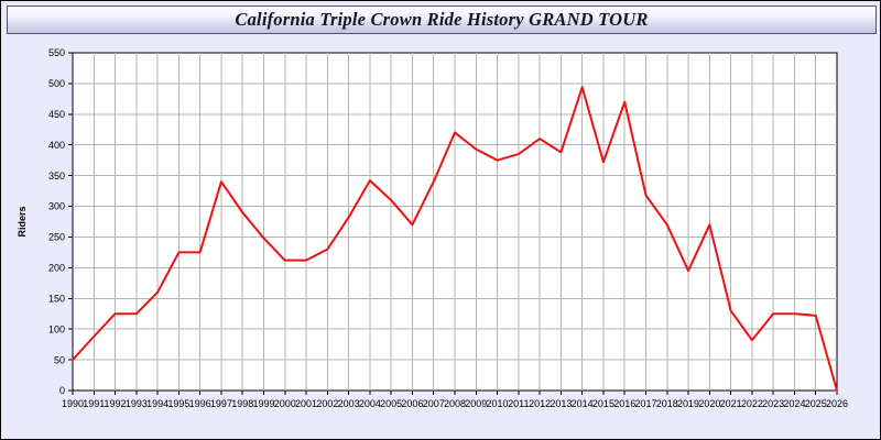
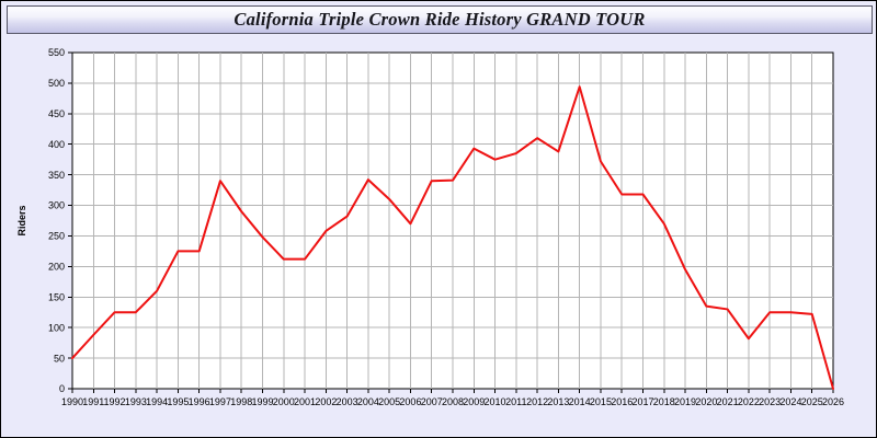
2002: 230 -> 260
2008: 420 -> 340
2016: 470 -> 320
2020: 270 -> 140
